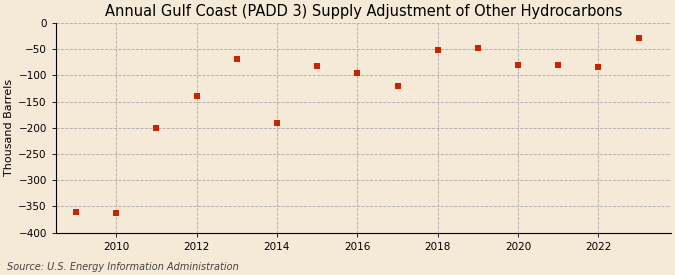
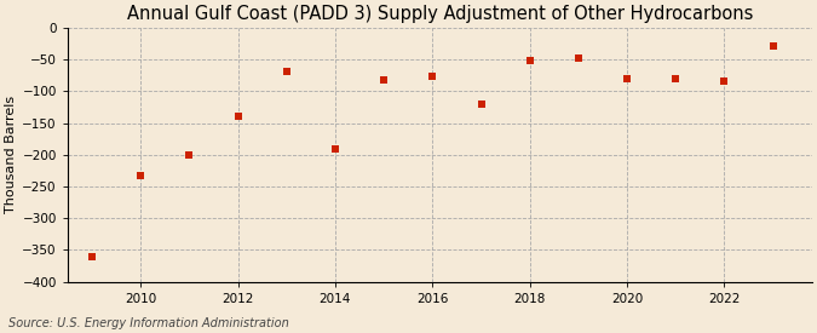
2010: -363 -> -232
2016: -95 -> -76
